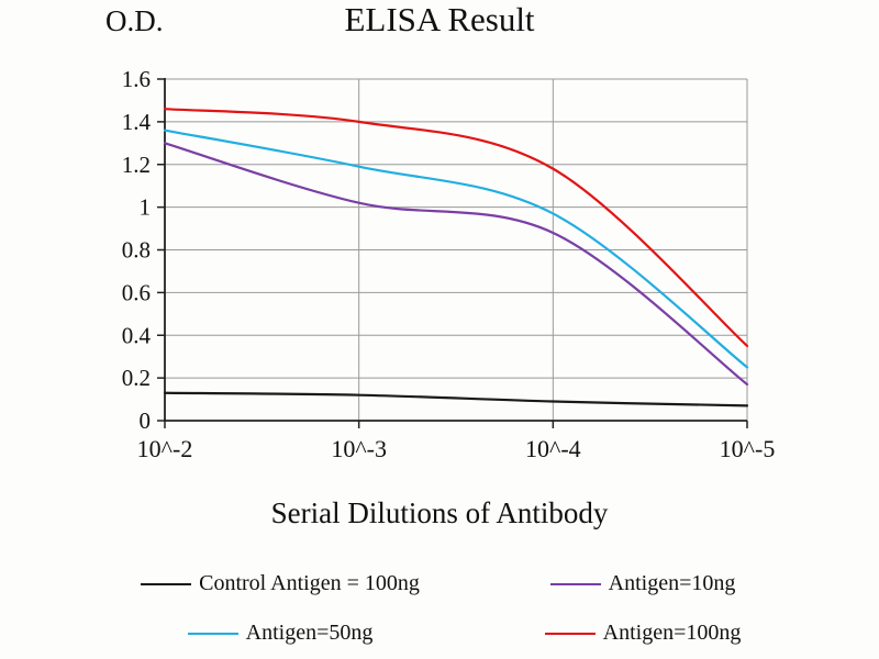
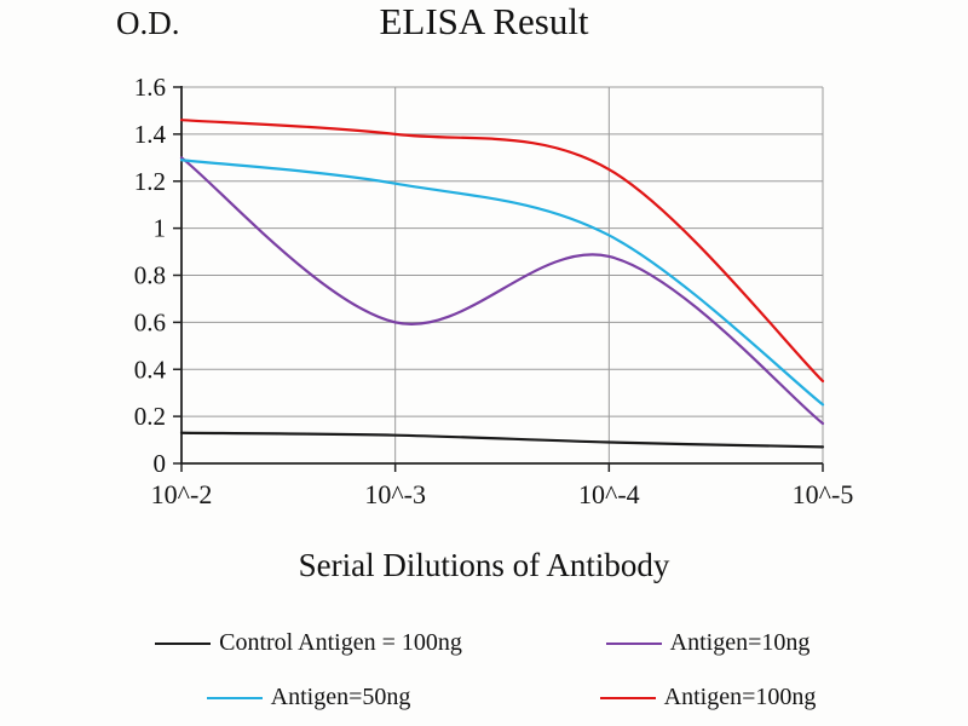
Antigen=50ng/10^-2: 1.36 -> 1.29
Antigen=10ng/10^-3: 1.02 -> 0.60
Antigen=100ng/10^-4: 1.18 -> 1.25
